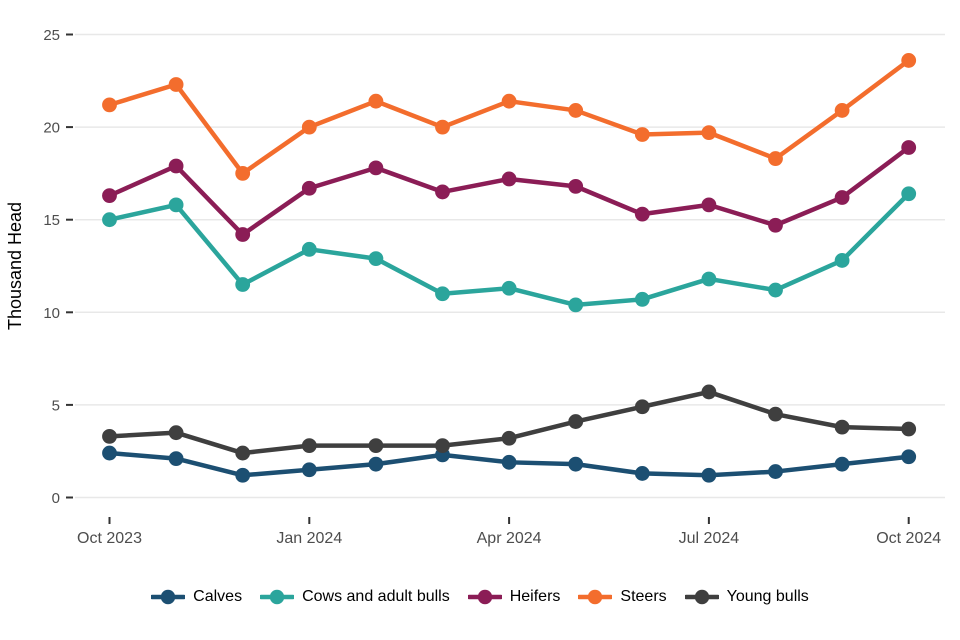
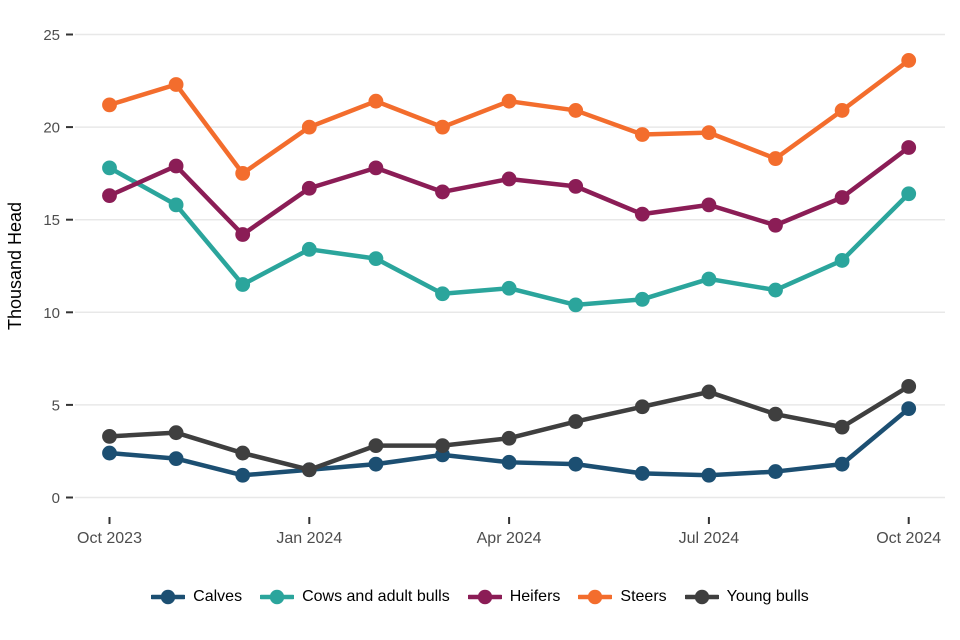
Cows and adult bulls/Oct 2023: 15.0 -> 17.8
Young bulls/Jan 2024: 2.8 -> 1.5
Calves/Oct 2024: 2.2 -> 4.8
Young bulls/Oct 2024: 3.7 -> 6.0
